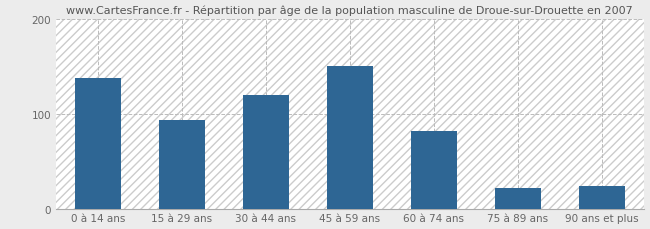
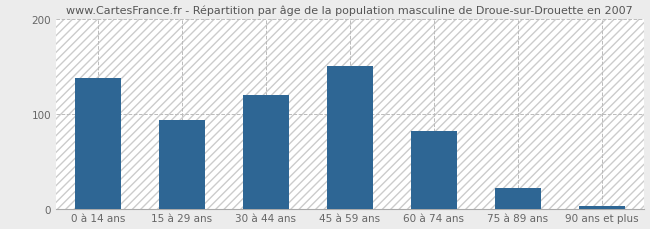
90 ans et plus: 24 -> 3
